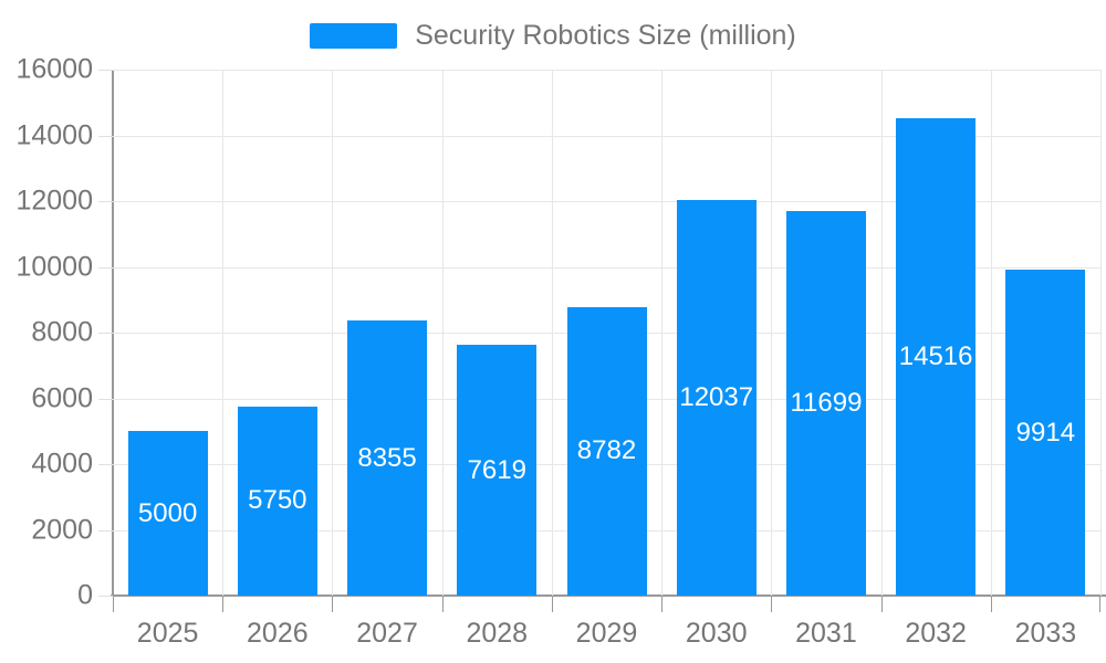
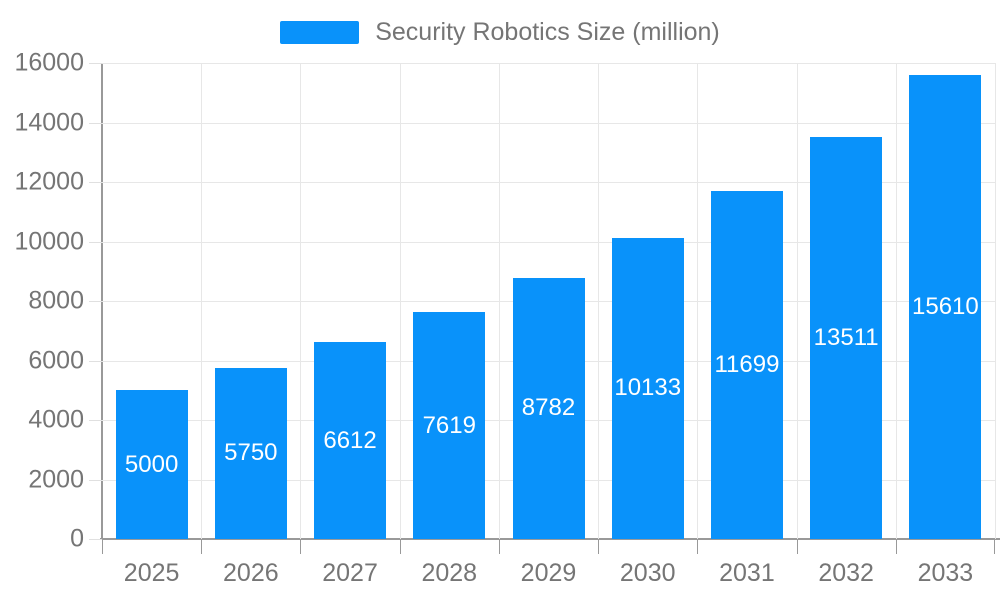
2027: 8355 -> 6612
2030: 12037 -> 10133
2032: 14516 -> 13511
2033: 9914 -> 15610
